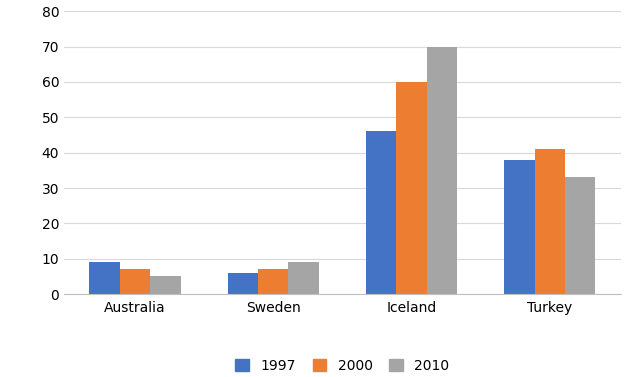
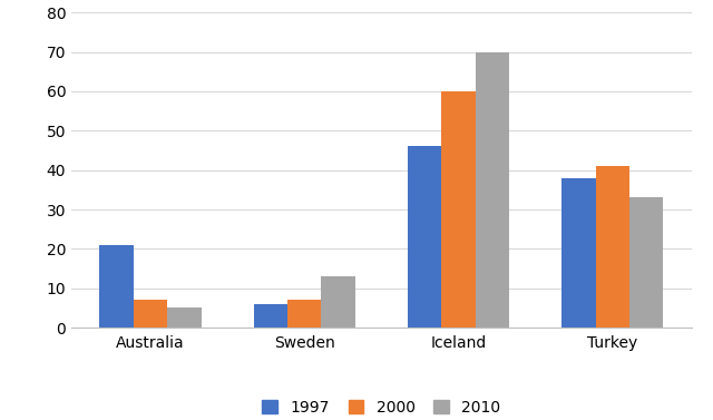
1997/Australia: 9 -> 21
2010/Sweden: 9 -> 13
